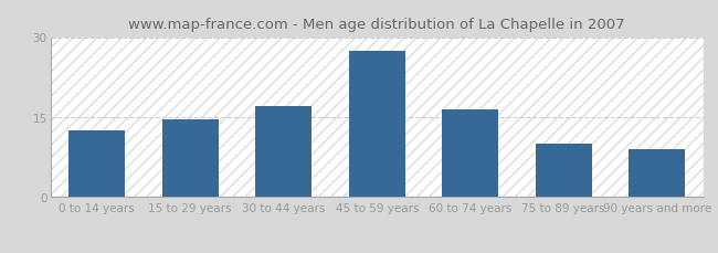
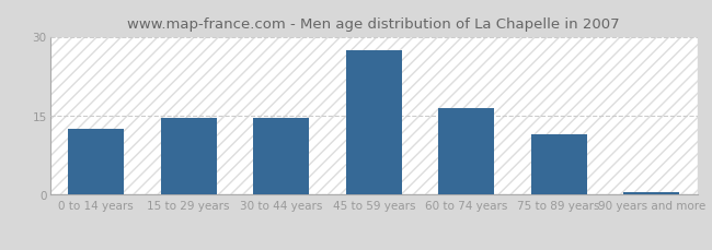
30 to 44 years: 17.0 -> 14.5
75 to 89 years: 10.0 -> 11.5
90 years and more: 9.0 -> 0.5
